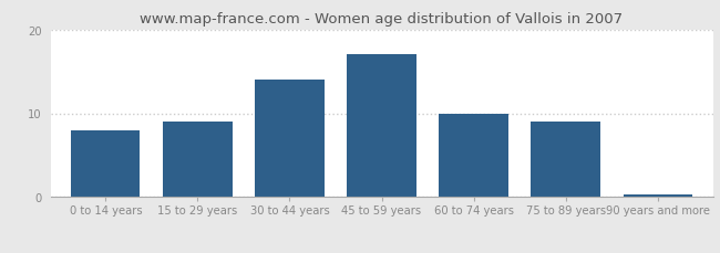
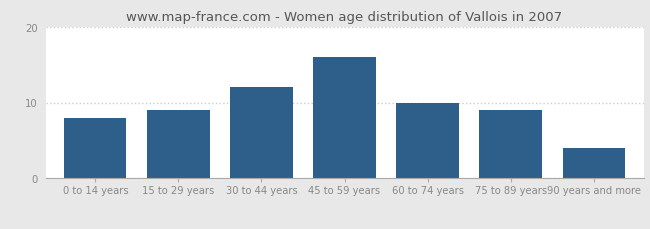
30 to 44 years: 14.0 -> 12.0
45 to 59 years: 17.0 -> 16.0
90 years and more: 0.3 -> 4.0
